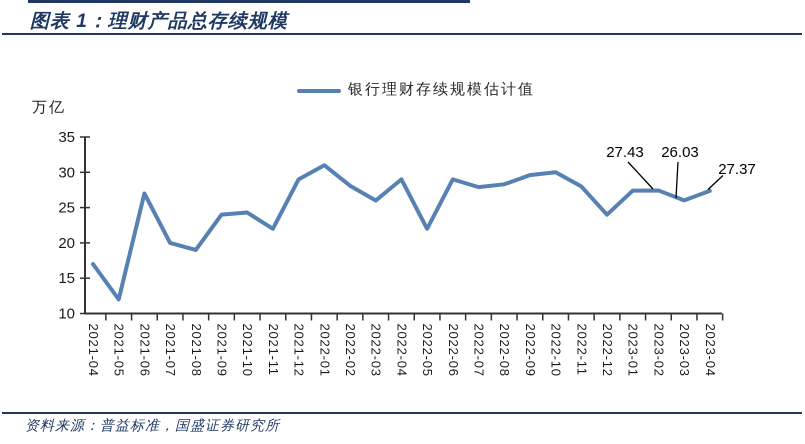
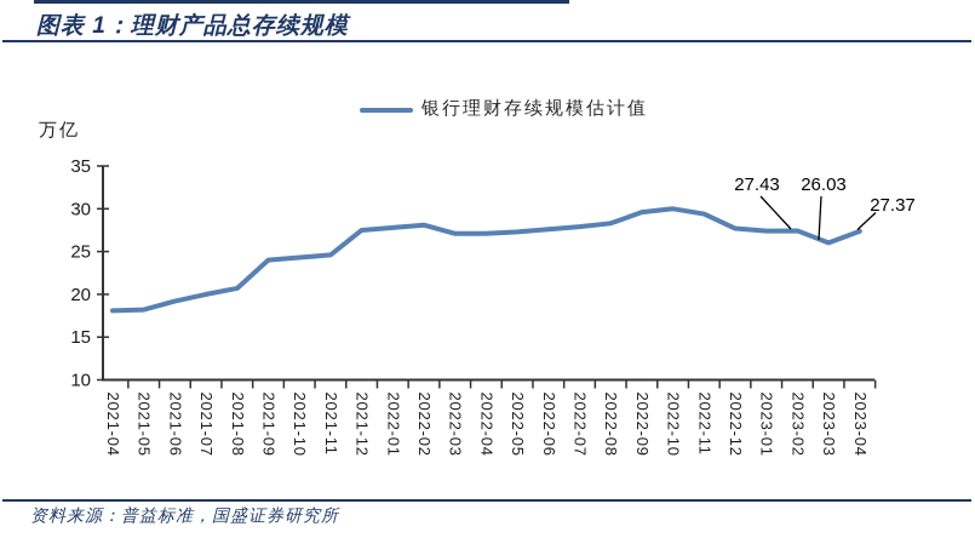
2021-04: 17 -> 18
2021-05: 12 -> 18
2021-06: 27 -> 19
2021-08: 19 -> 21
2021-11: 22 -> 25
2021-12: 29 -> 28
2022-01: 31 -> 28
2022-03: 26 -> 27
2022-04: 29 -> 27
2022-05: 22 -> 27
2022-06: 29 -> 28
2022-11: 28 -> 29
2022-12: 24 -> 28
